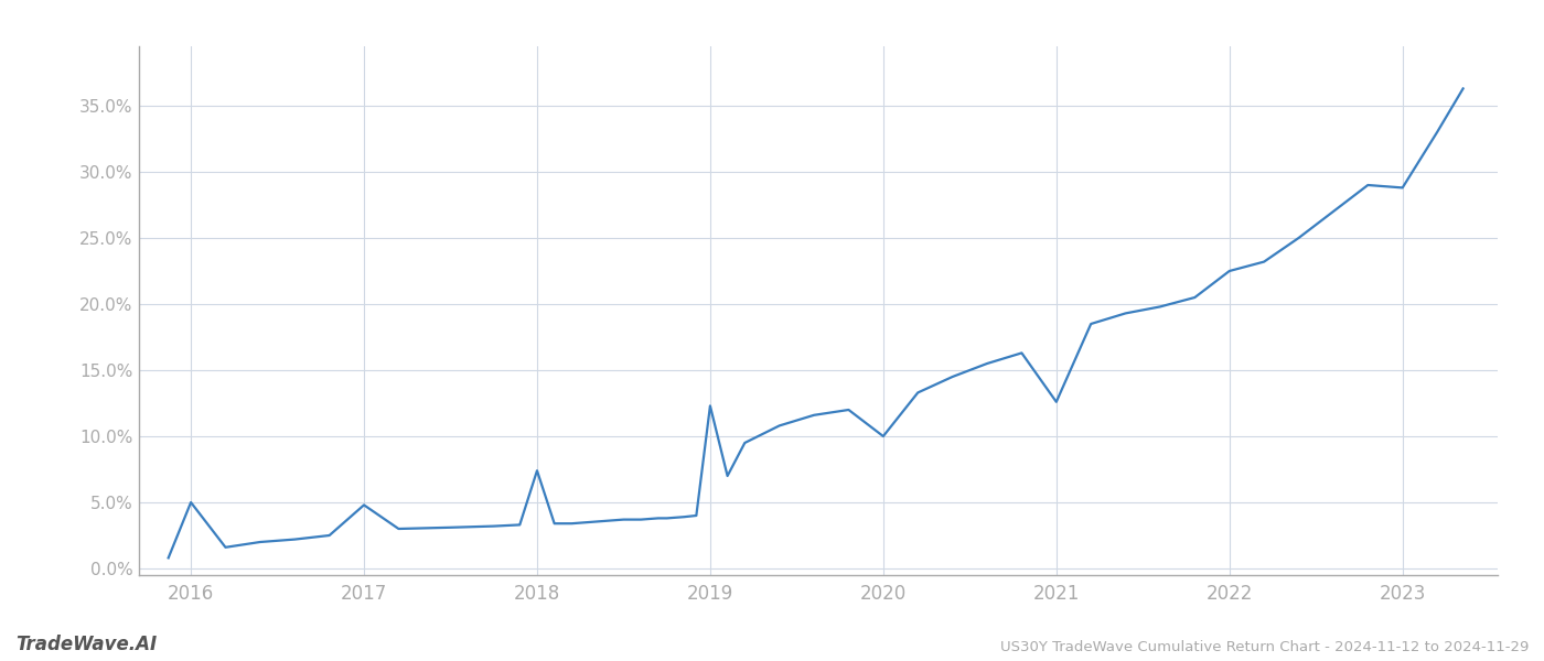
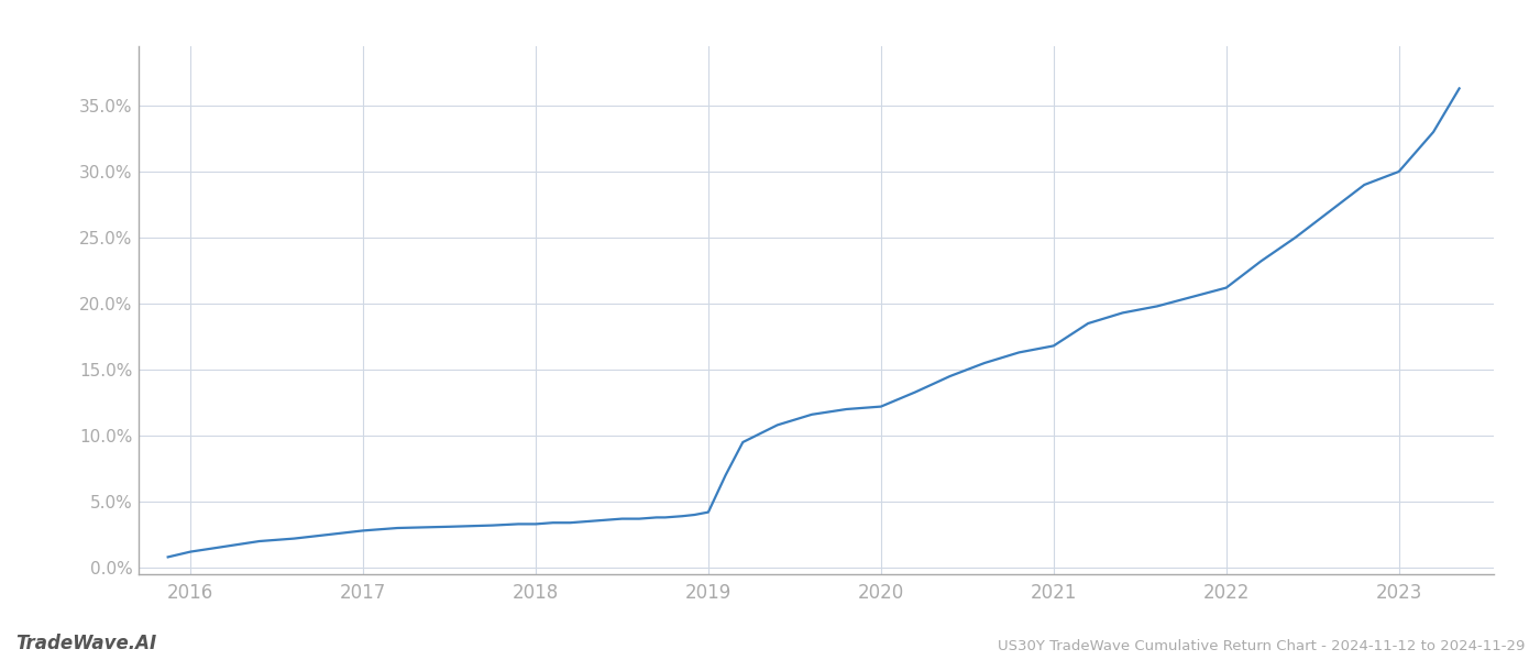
2016: 5.0% -> 1.2%
2017: 4.8% -> 2.8%
2018: 7.4% -> 3.3%
2019: 12.3% -> 4.2%
2020: 10.0% -> 12.2%
2021: 12.6% -> 16.8%
2022: 22.5% -> 21.2%
2023: 28.8% -> 30.0%
